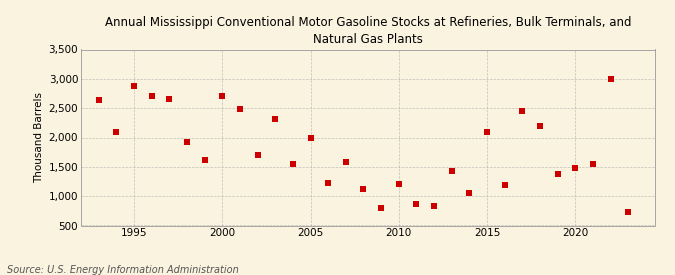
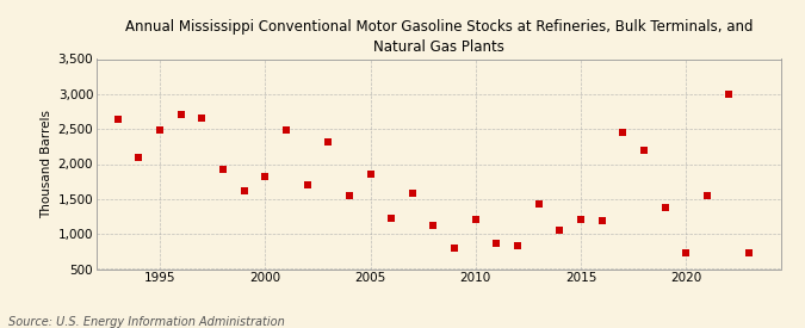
1995: 2,880 -> 2,480
2000: 2,700 -> 1,820
2005: 2,000 -> 1,860
2015: 2,100 -> 1,210
2020: 1,480 -> 730
